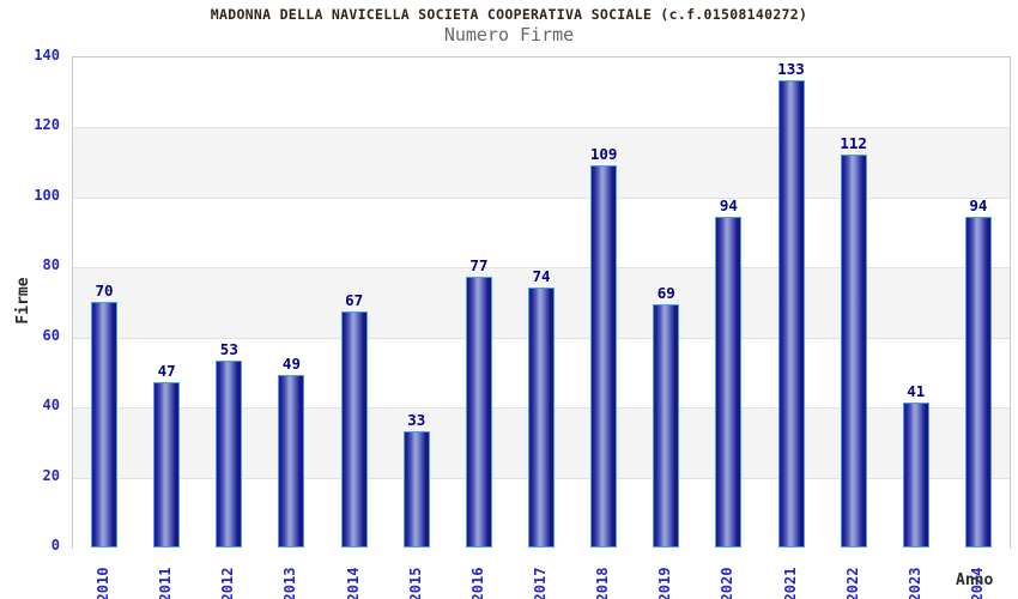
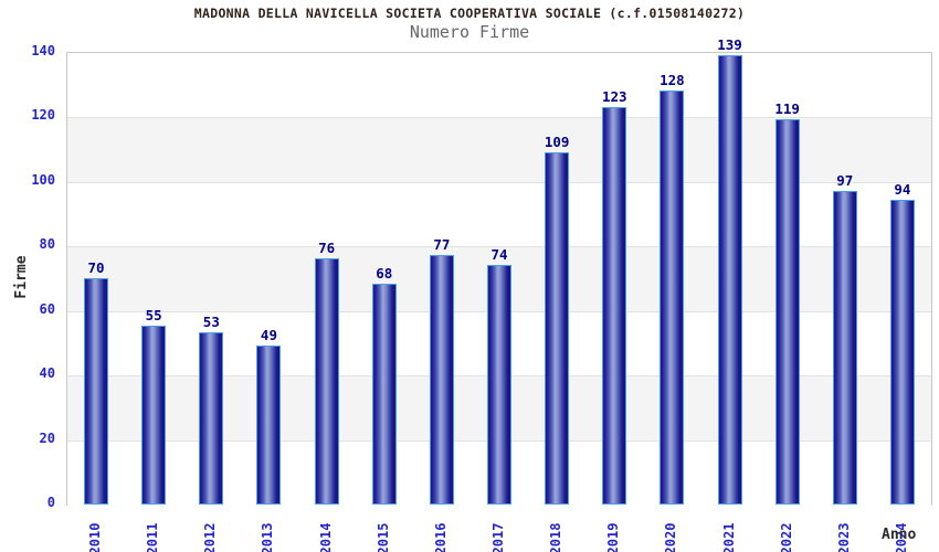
2011: 47 -> 55
2014: 67 -> 76
2015: 33 -> 68
2019: 69 -> 123
2020: 94 -> 128
2021: 133 -> 139
2022: 112 -> 119
2023: 41 -> 97
